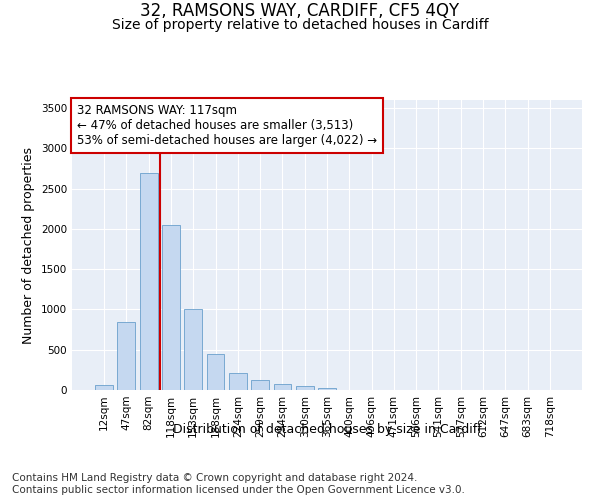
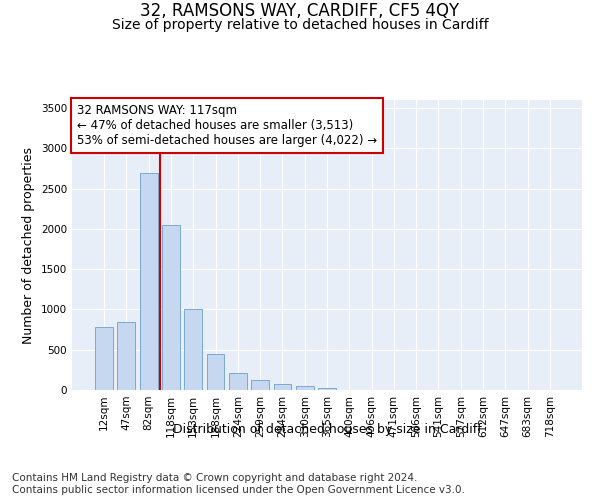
12sqm: 60 -> 780
